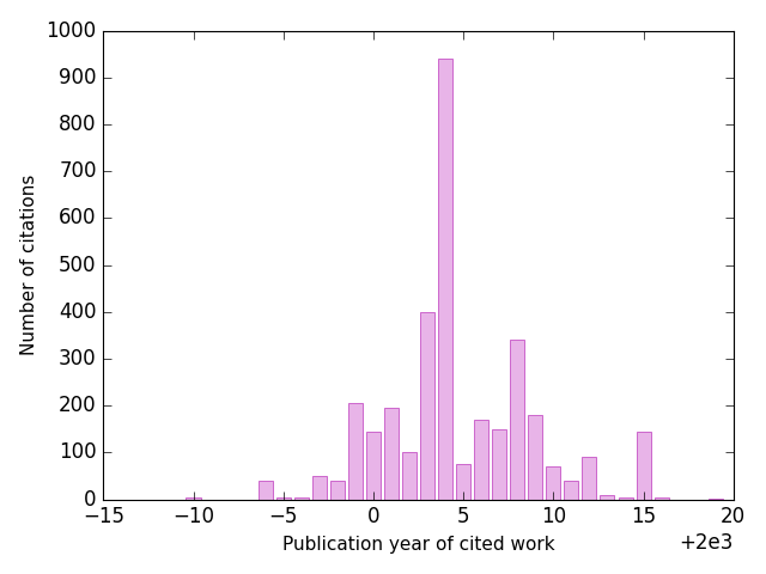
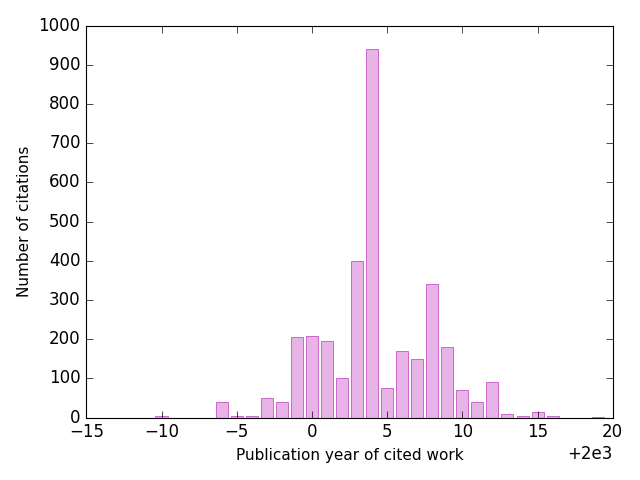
0: 145 -> 207
15: 145 -> 15
